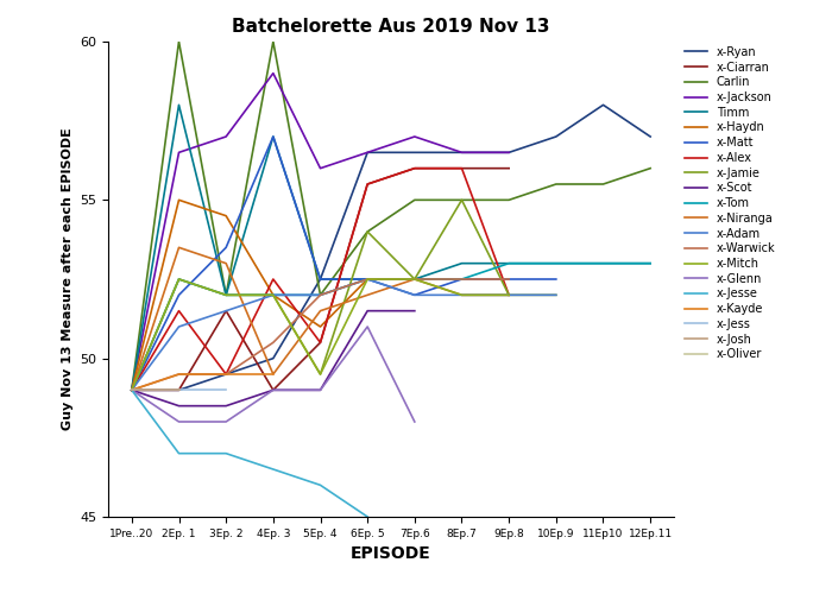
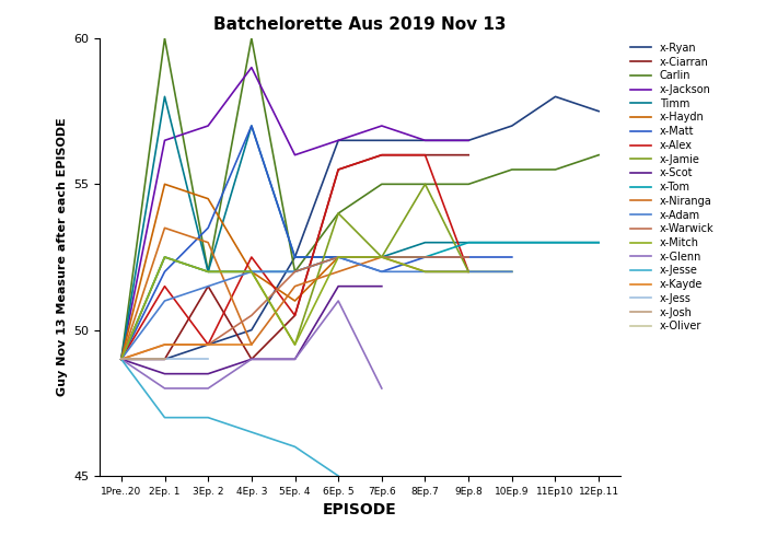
x-Ryan/12Ep.11: 57.0 -> 57.5
